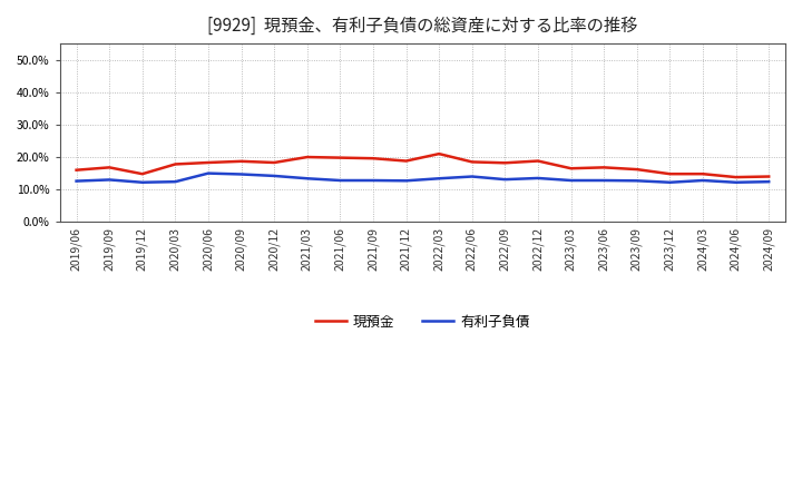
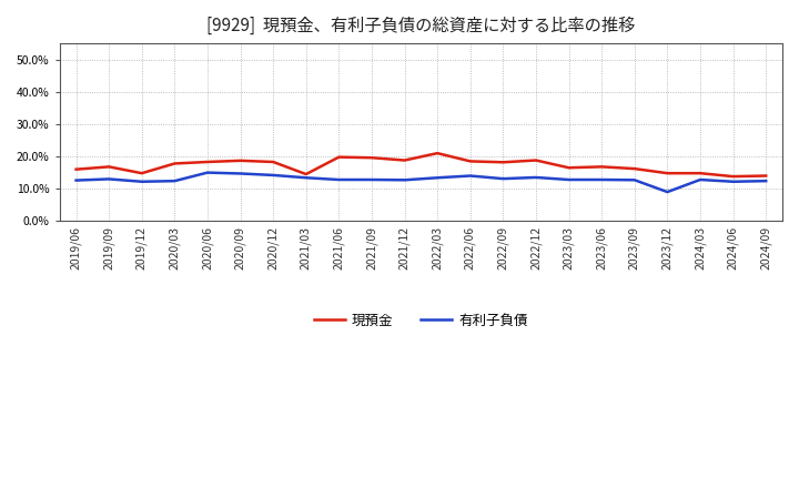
現預金/2021/03: 20.0% -> 14.5%
有利子負債/2023/12: 12.2% -> 9.0%
